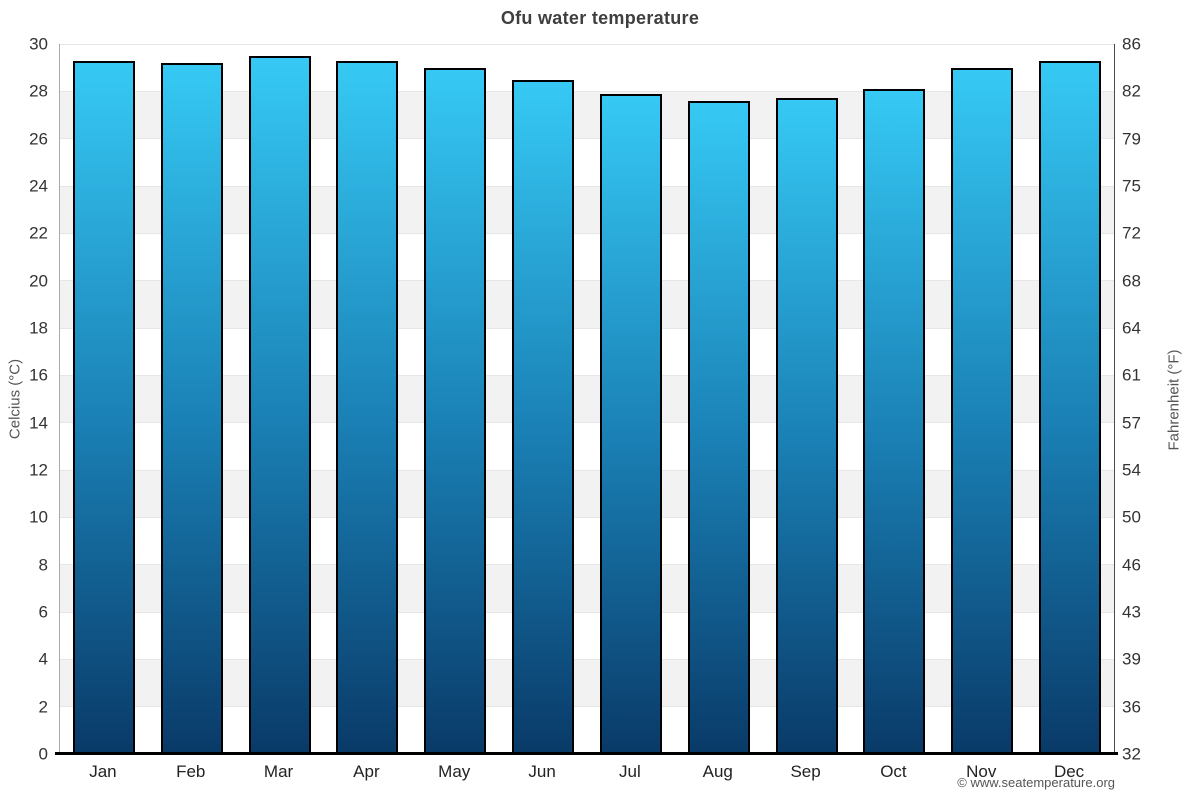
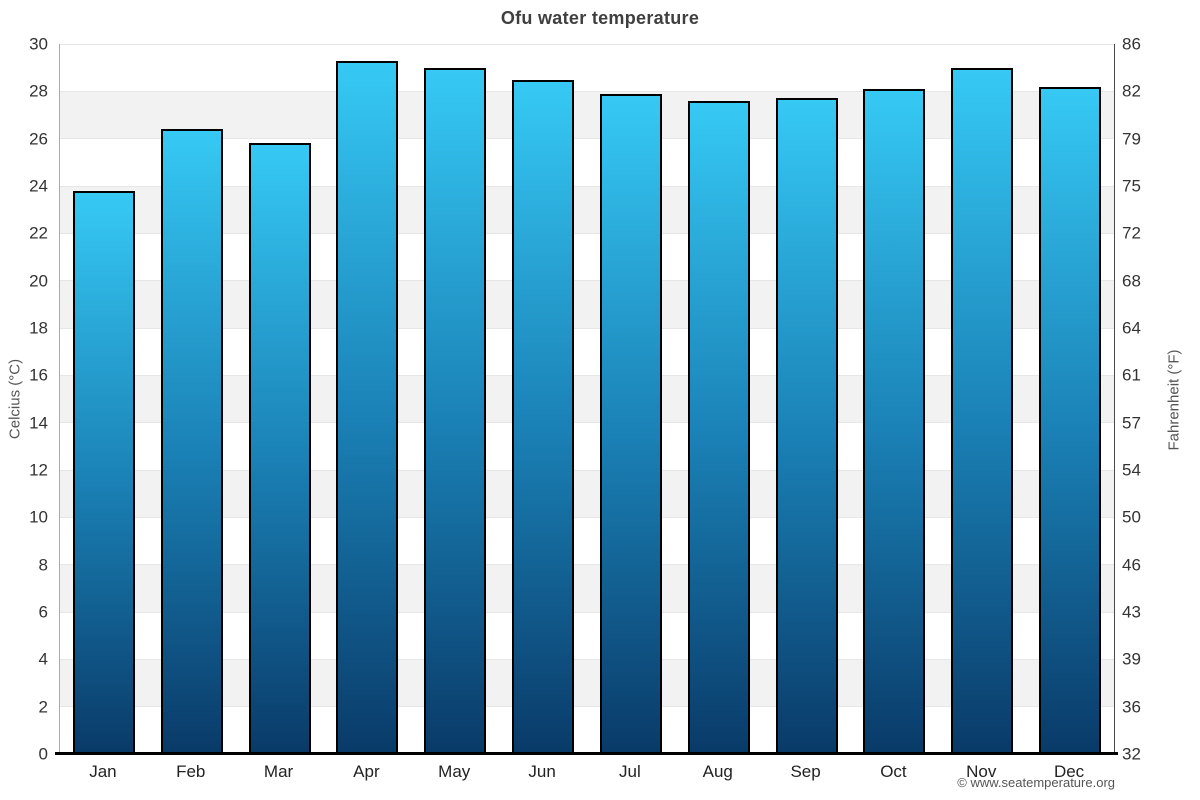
Jan: 29.3 -> 23.8
Feb: 29.2 -> 26.4
Mar: 29.5 -> 25.8
Dec: 29.3 -> 28.2
